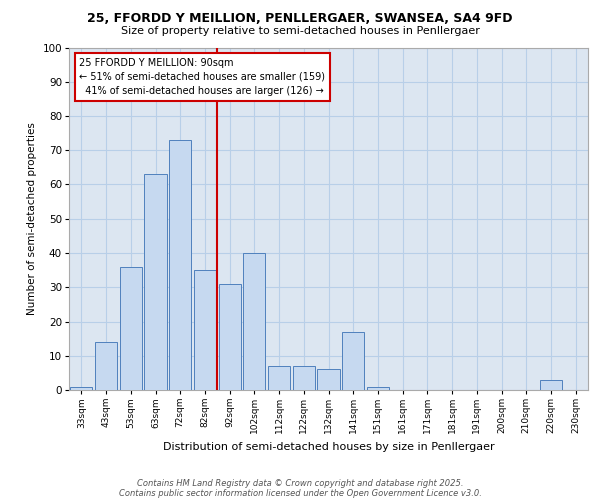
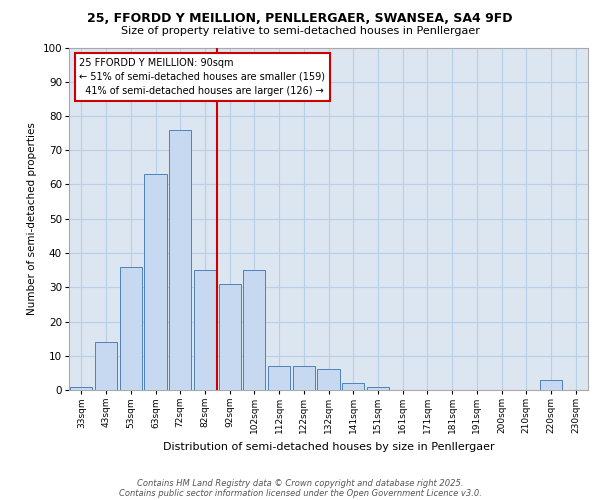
72sqm: 73 -> 76
102sqm: 40 -> 35
141sqm: 17 -> 2
